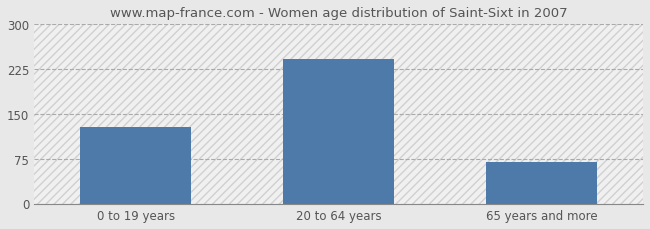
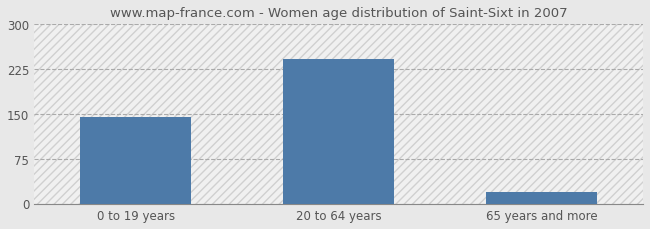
0 to 19 years: 128 -> 144
65 years and more: 70 -> 20
